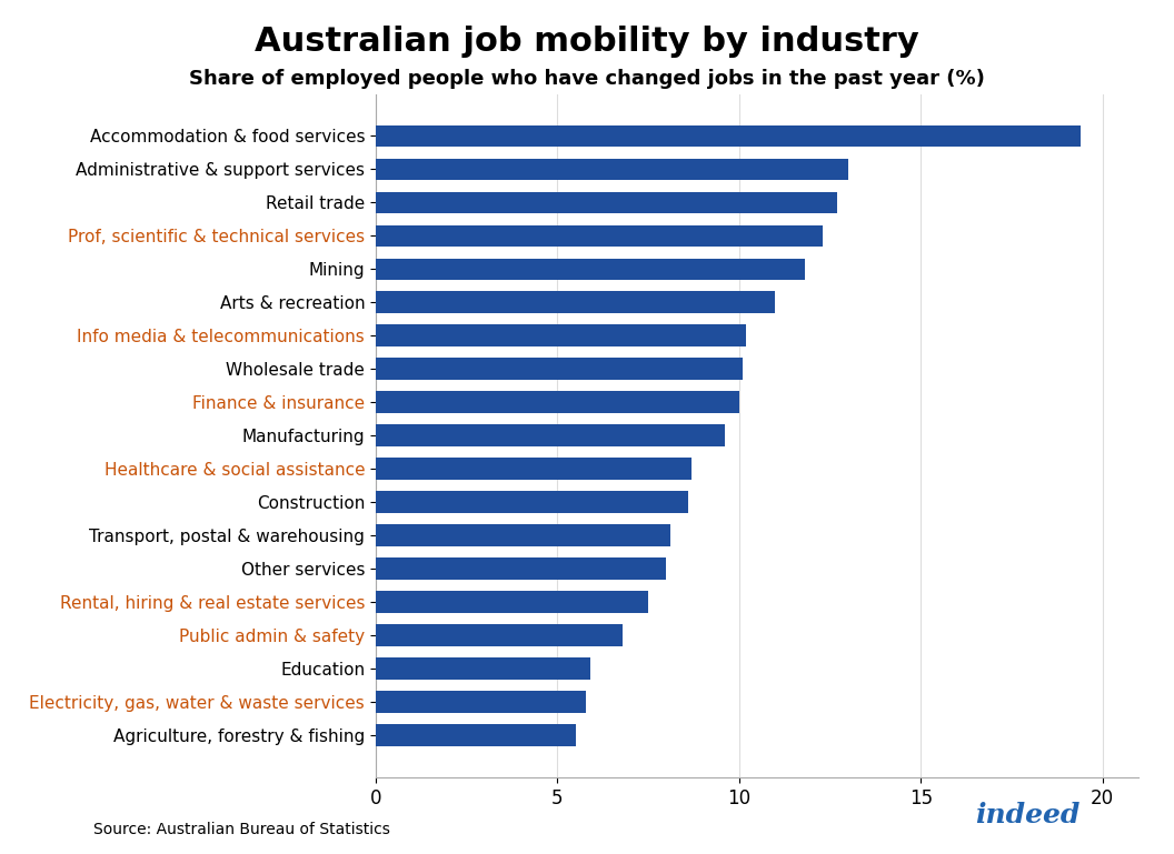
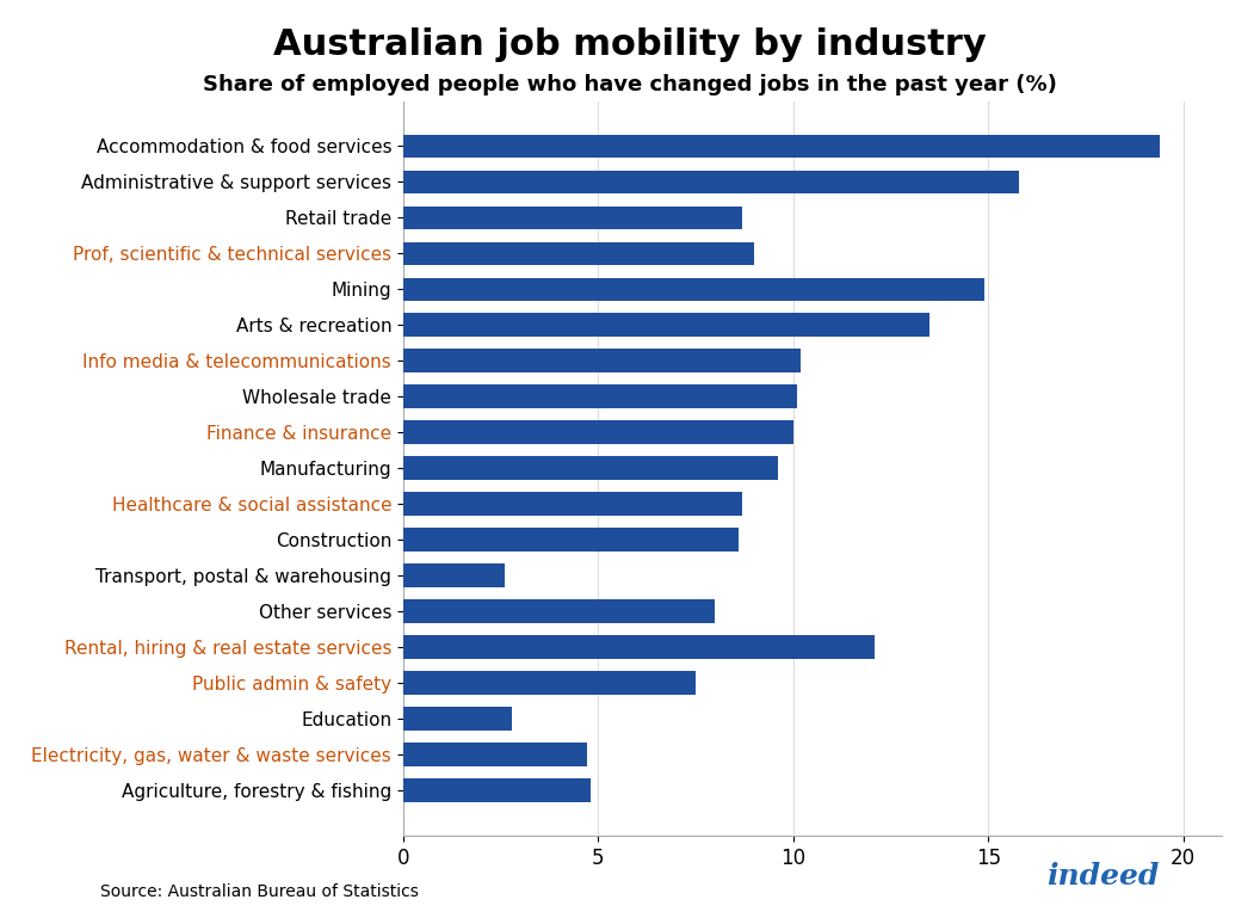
Administrative & support services: 13.0 -> 15.8
Retail trade: 12.7 -> 8.7
Prof, scientific & technical services: 12.3 -> 9.0
Mining: 11.8 -> 14.9
Arts & recreation: 11.0 -> 13.5
Transport, postal & warehousing: 8.1 -> 2.6
Rental, hiring & real estate services: 7.5 -> 12.1
Public admin & safety: 6.8 -> 7.5
Education: 5.9 -> 2.8
Electricity, gas, water & waste services: 5.8 -> 4.7
Agriculture, forestry & fishing: 5.5 -> 4.8
